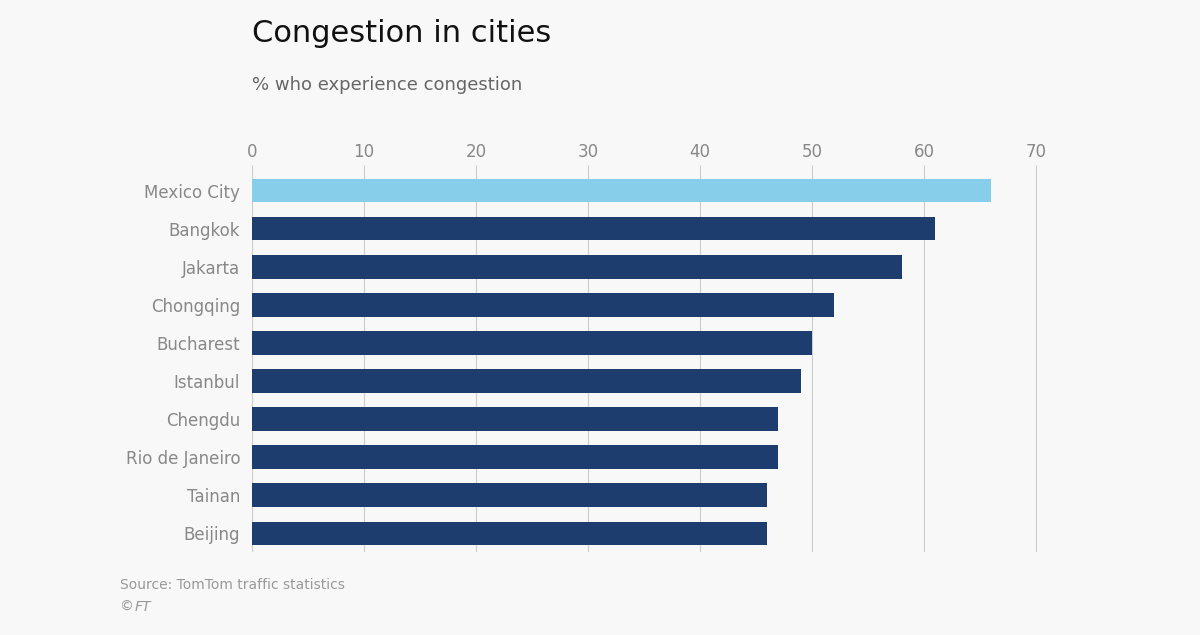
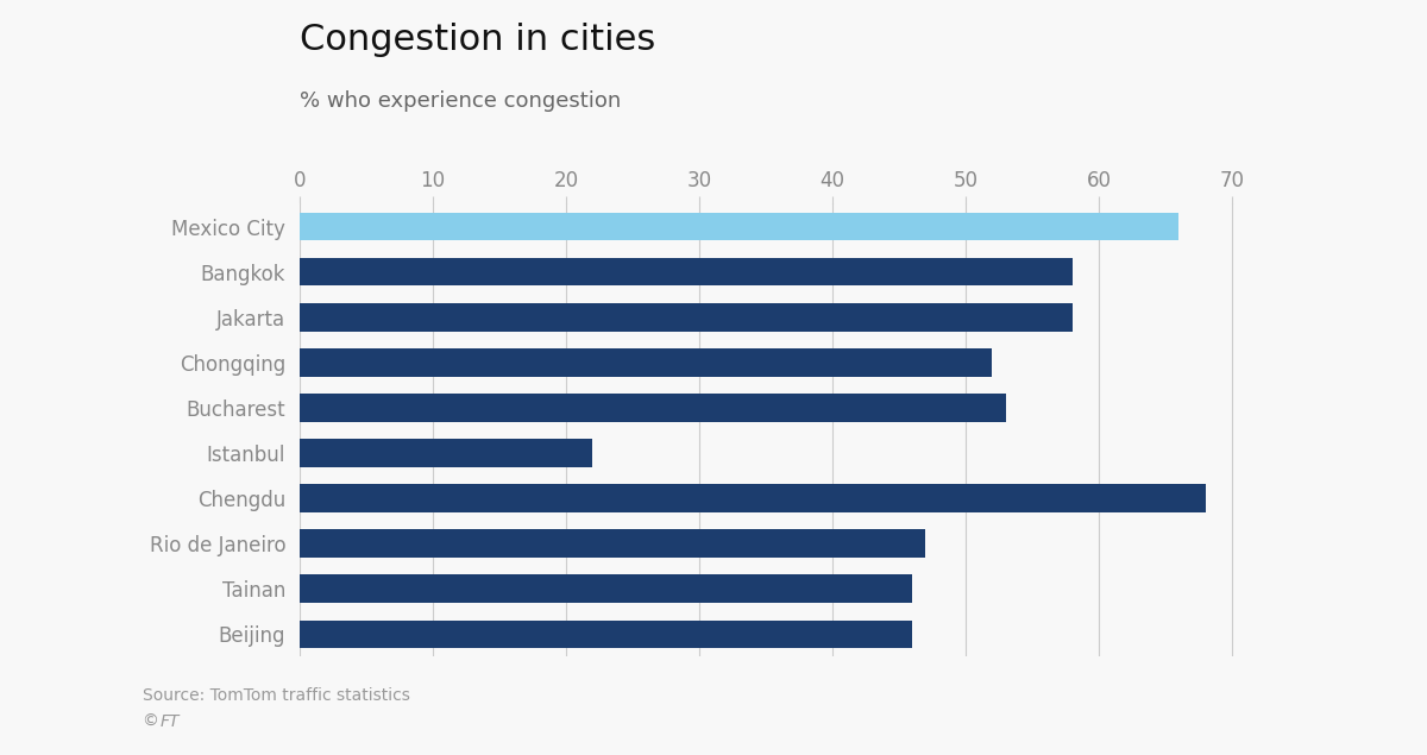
Bangkok: 61 -> 58
Bucharest: 50 -> 53
Istanbul: 49 -> 22
Chengdu: 47 -> 68
